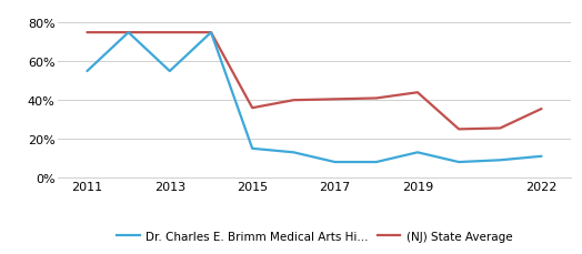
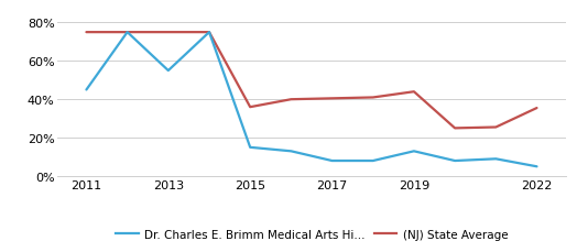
Dr. Charles E. Brimm Medical Arts Hi.../2011: 55% -> 45%
Dr. Charles E. Brimm Medical Arts Hi.../2022: 11% -> 5%
